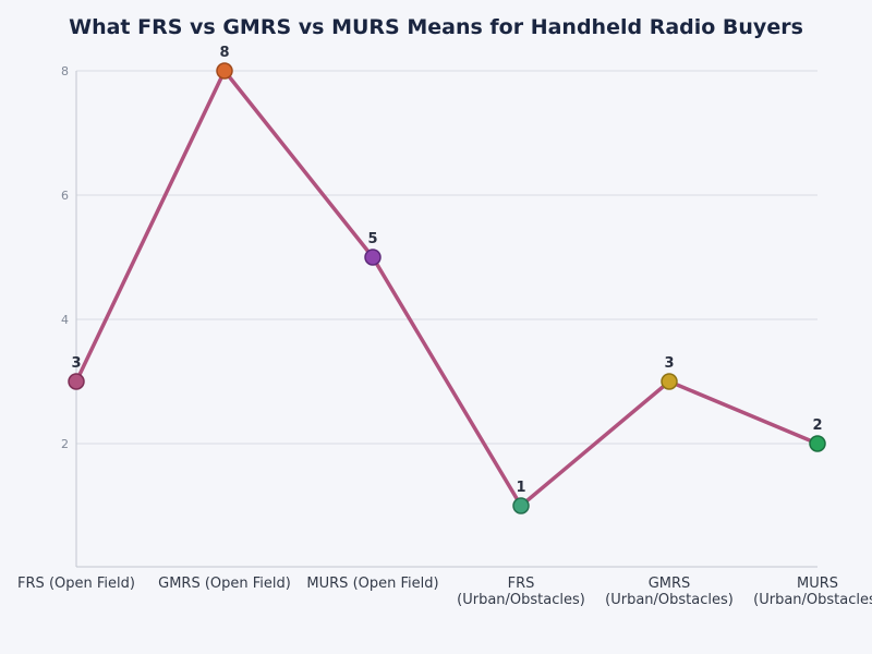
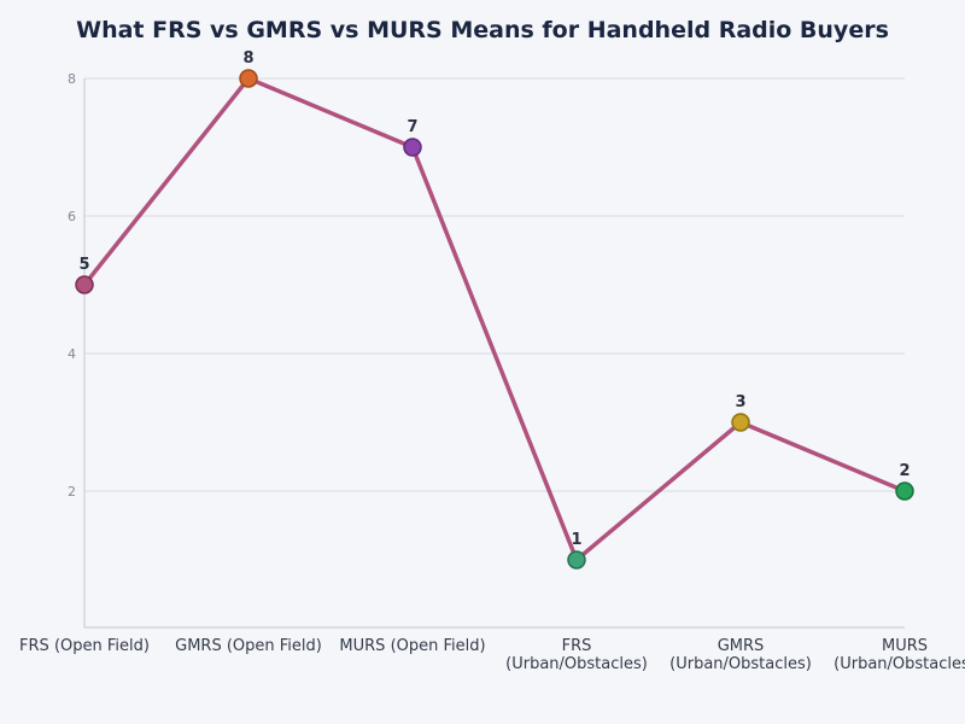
FRS (Open Field): 3 -> 5
MURS (Open Field): 5 -> 7
